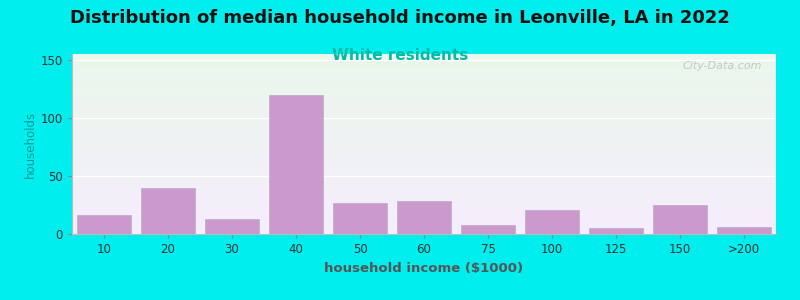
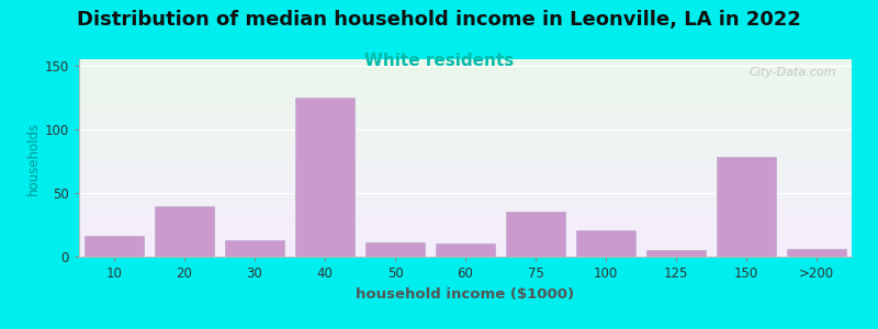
40: 120 -> 125
50: 27 -> 11
60: 28 -> 10
75: 8 -> 35
150: 25 -> 78
